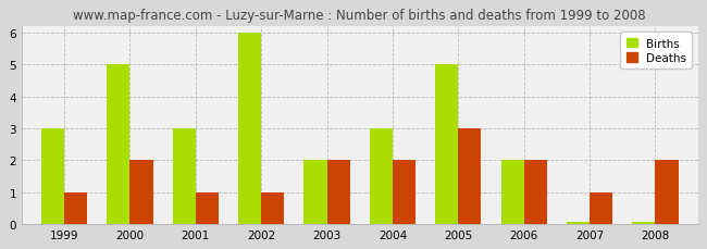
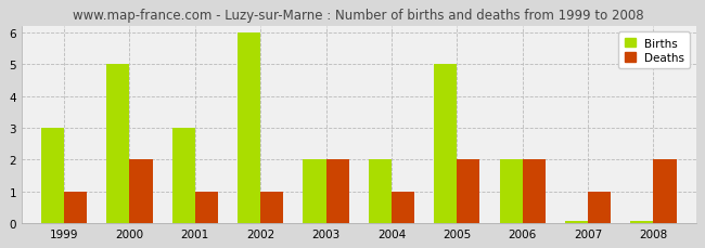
Births/2004: 3.00 -> 2.00
Deaths/2004: 2 -> 1
Deaths/2005: 3 -> 2
